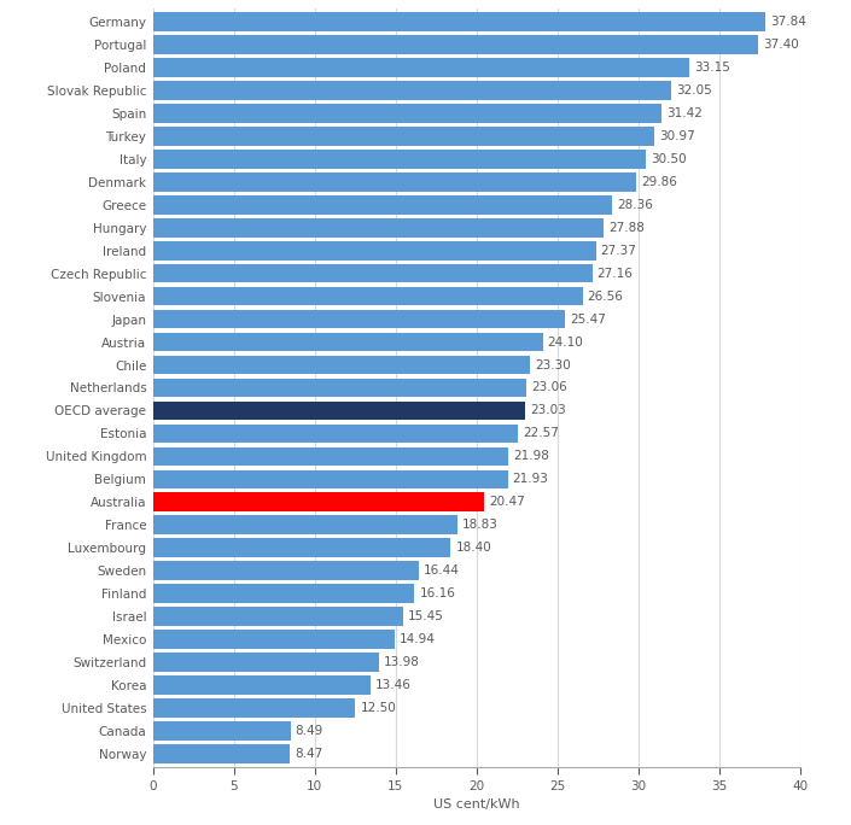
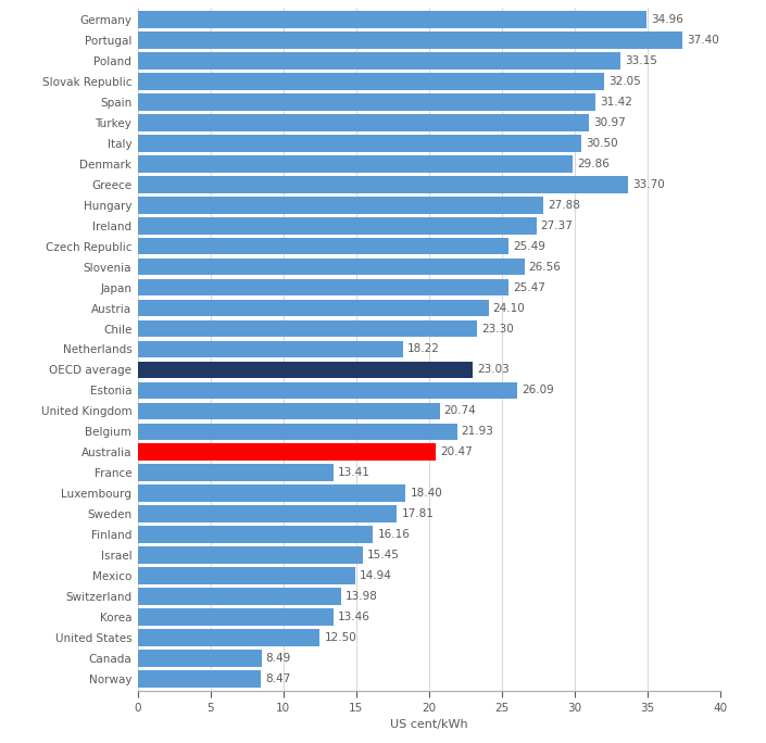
Germany: 37.84 -> 34.96
Greece: 28.36 -> 33.70
Czech Republic: 27.16 -> 25.49
Netherlands: 23.06 -> 18.22
Estonia: 22.57 -> 26.09
United Kingdom: 21.98 -> 20.74
France: 18.83 -> 13.41
Sweden: 16.44 -> 17.81
